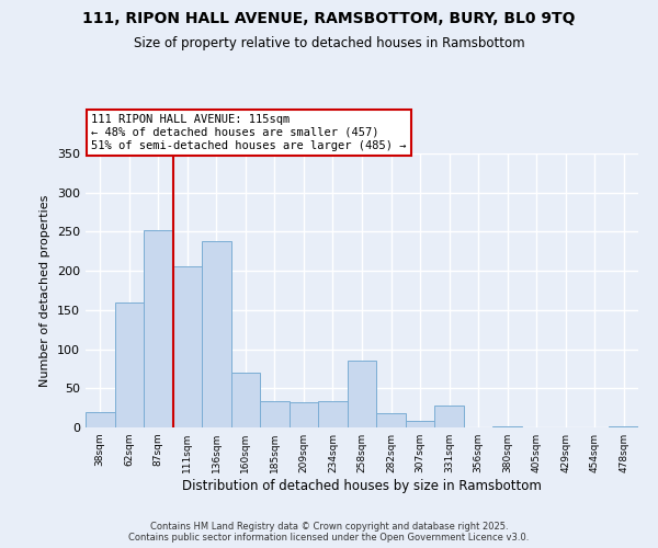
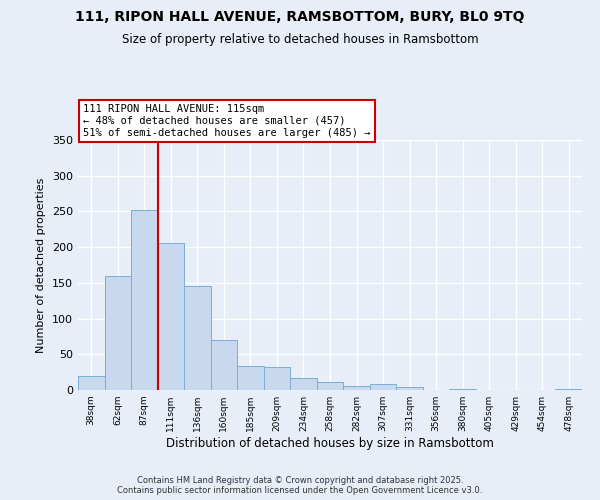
136sqm: 238 -> 145
234sqm: 34 -> 17
258sqm: 86 -> 11
282sqm: 18 -> 6
331sqm: 28 -> 4
